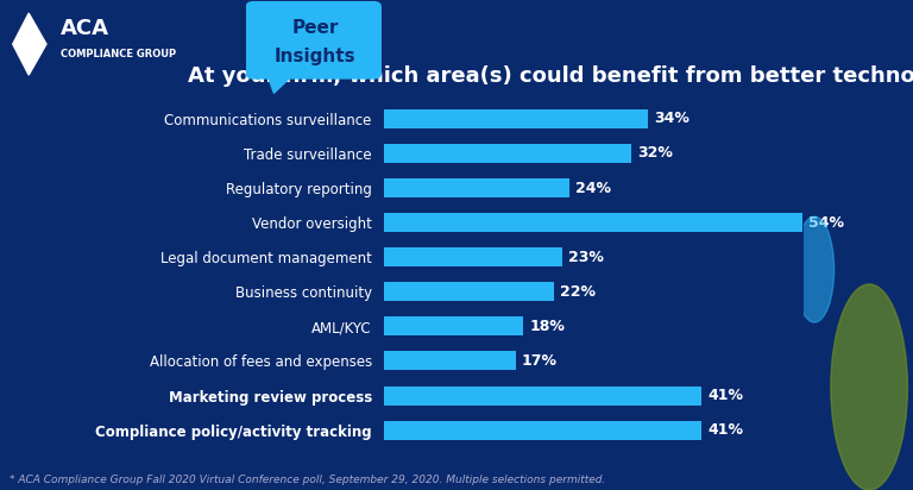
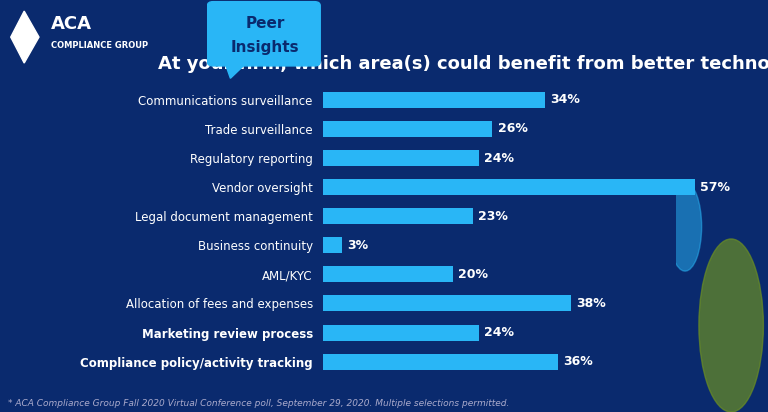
Trade surveillance: 32% -> 26%
Vendor oversight: 54% -> 57%
Business continuity: 22% -> 3%
AML/KYC: 18% -> 20%
Allocation of fees and expenses: 17% -> 38%
Marketing review process: 41% -> 24%
Compliance policy/activity tracking: 41% -> 36%
